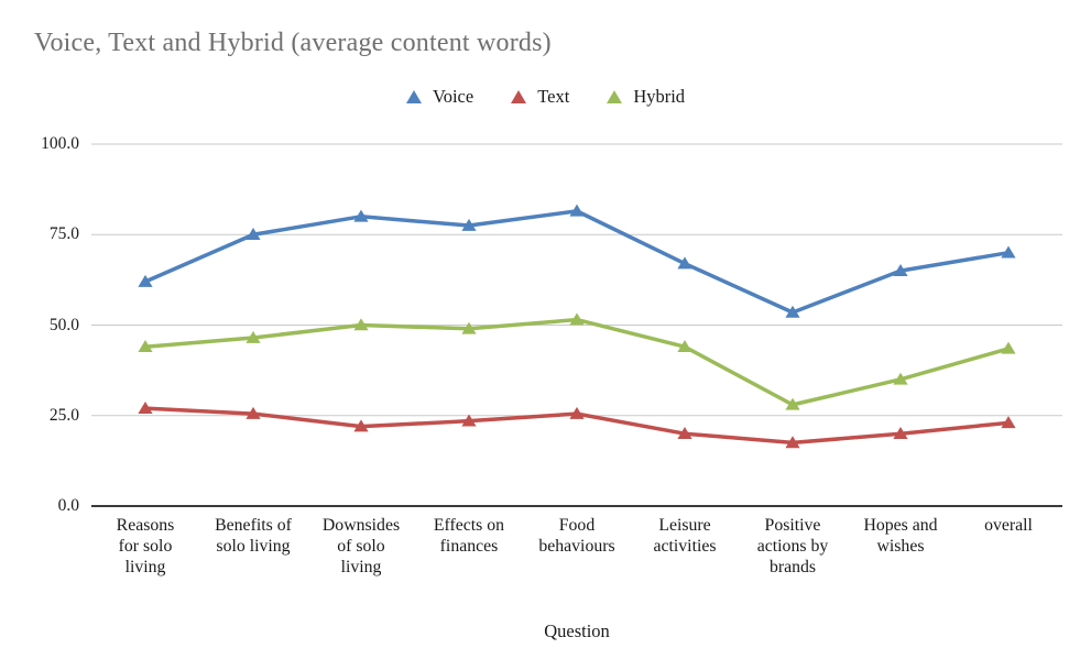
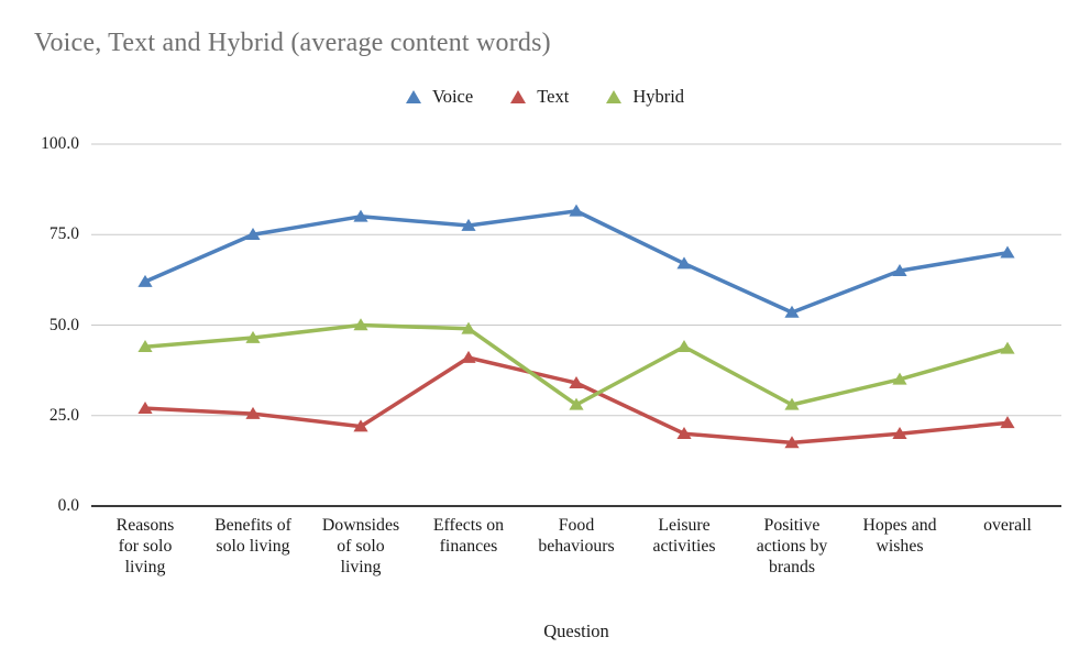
Text/Effects on finances: 24 -> 41
Text/Food behaviours: 26 -> 34
Hybrid/Food behaviours: 52 -> 28
